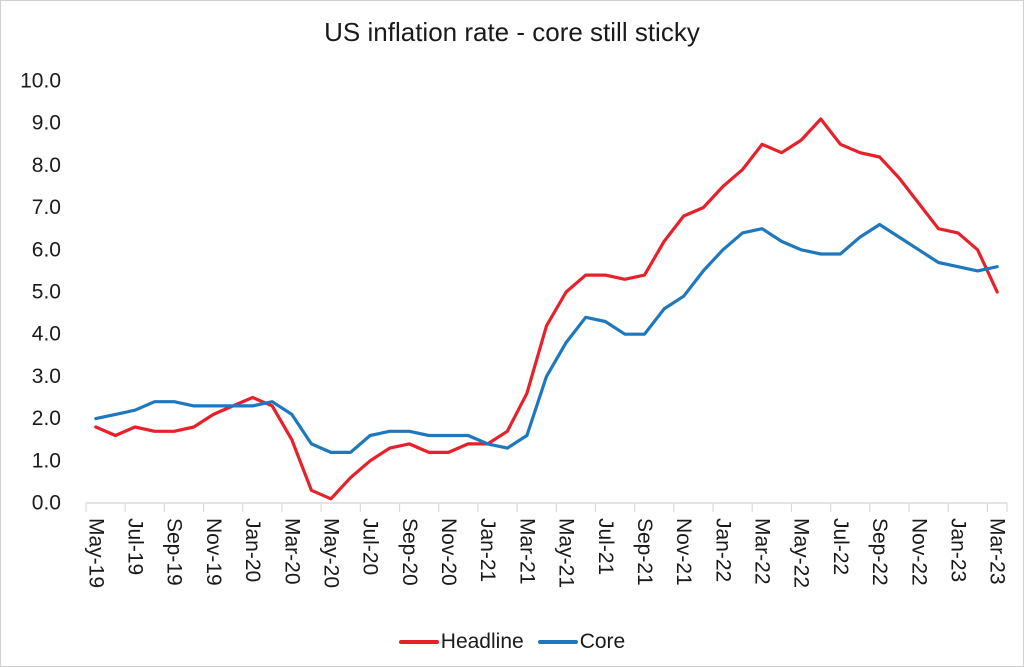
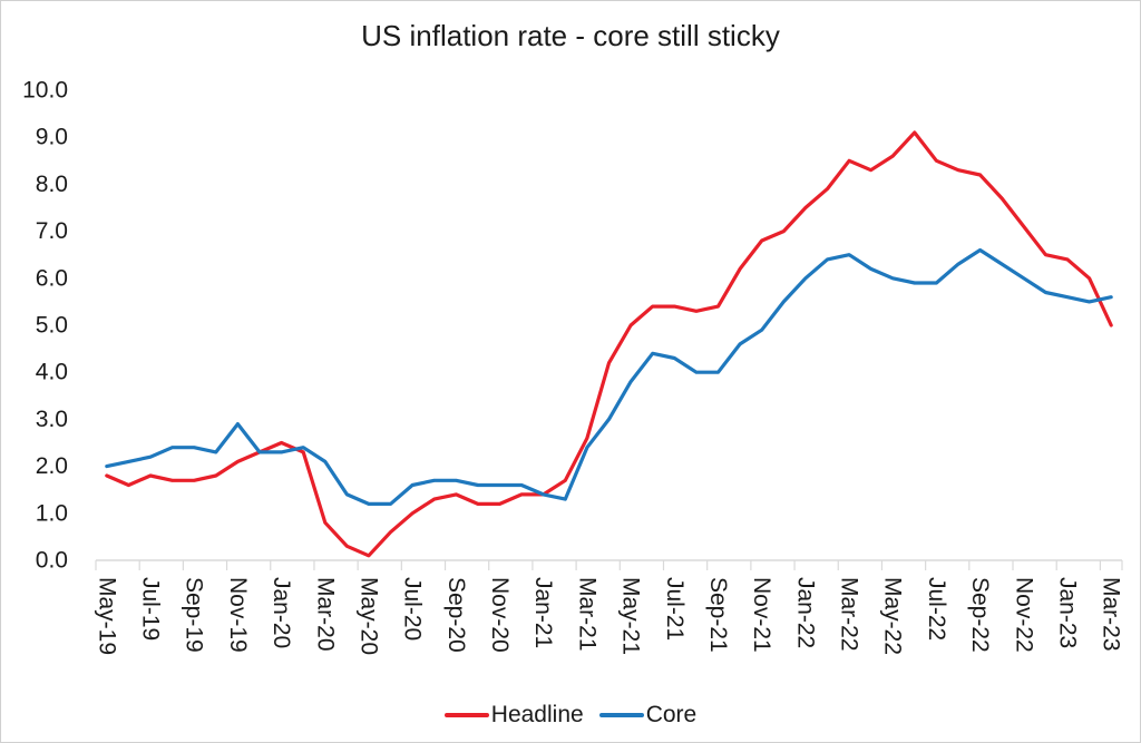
Core/Nov-19: 2.3 -> 2.9
Headline/Mar-20: 1.5 -> 0.8
Core/Mar-21: 1.6 -> 2.4
